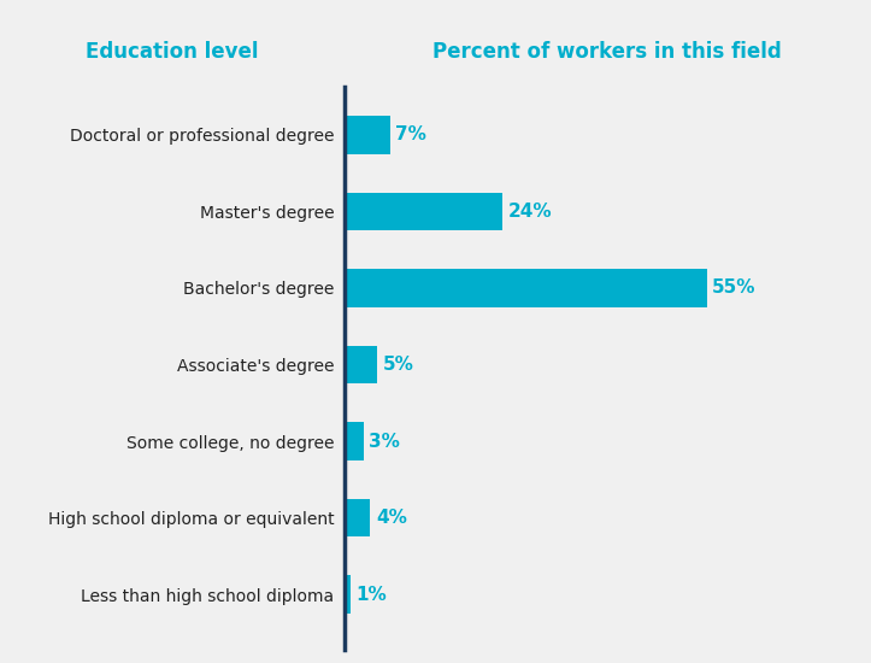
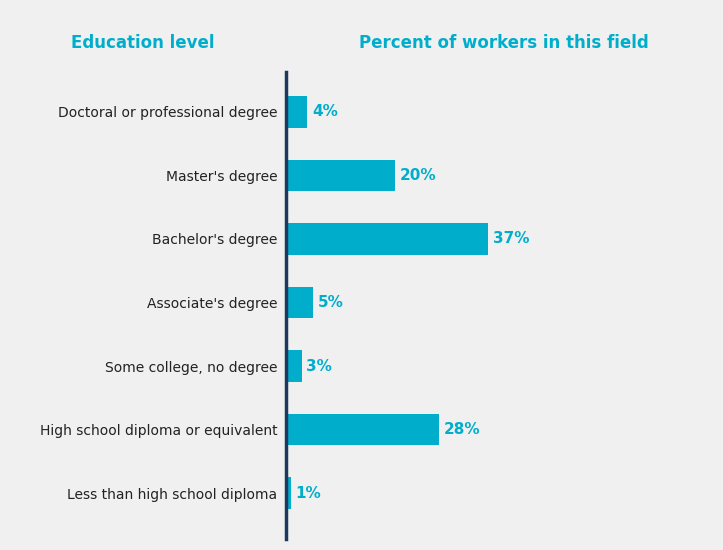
Doctoral or professional degree: 7% -> 4%
Master's degree: 24% -> 20%
Bachelor's degree: 55% -> 37%
High school diploma or equivalent: 4% -> 28%
